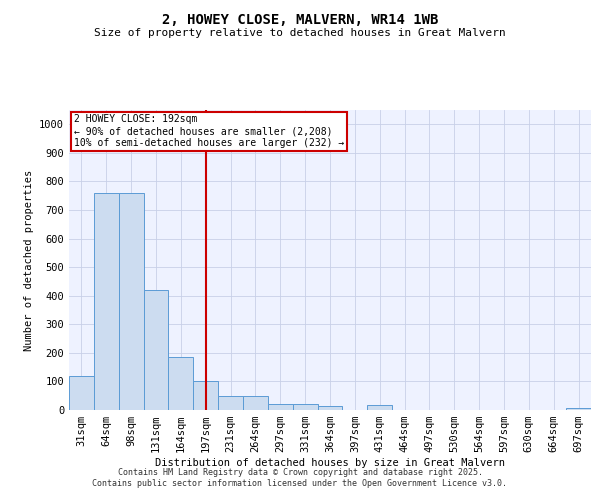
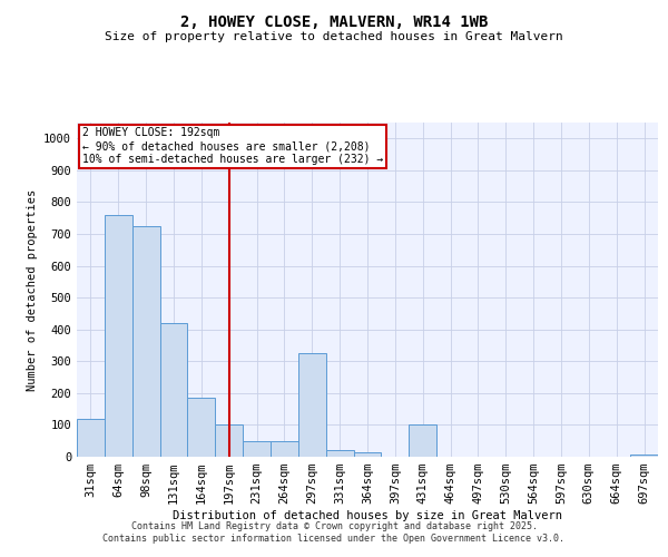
98sqm: 760 -> 725
297sqm: 22 -> 325
431sqm: 18 -> 100
